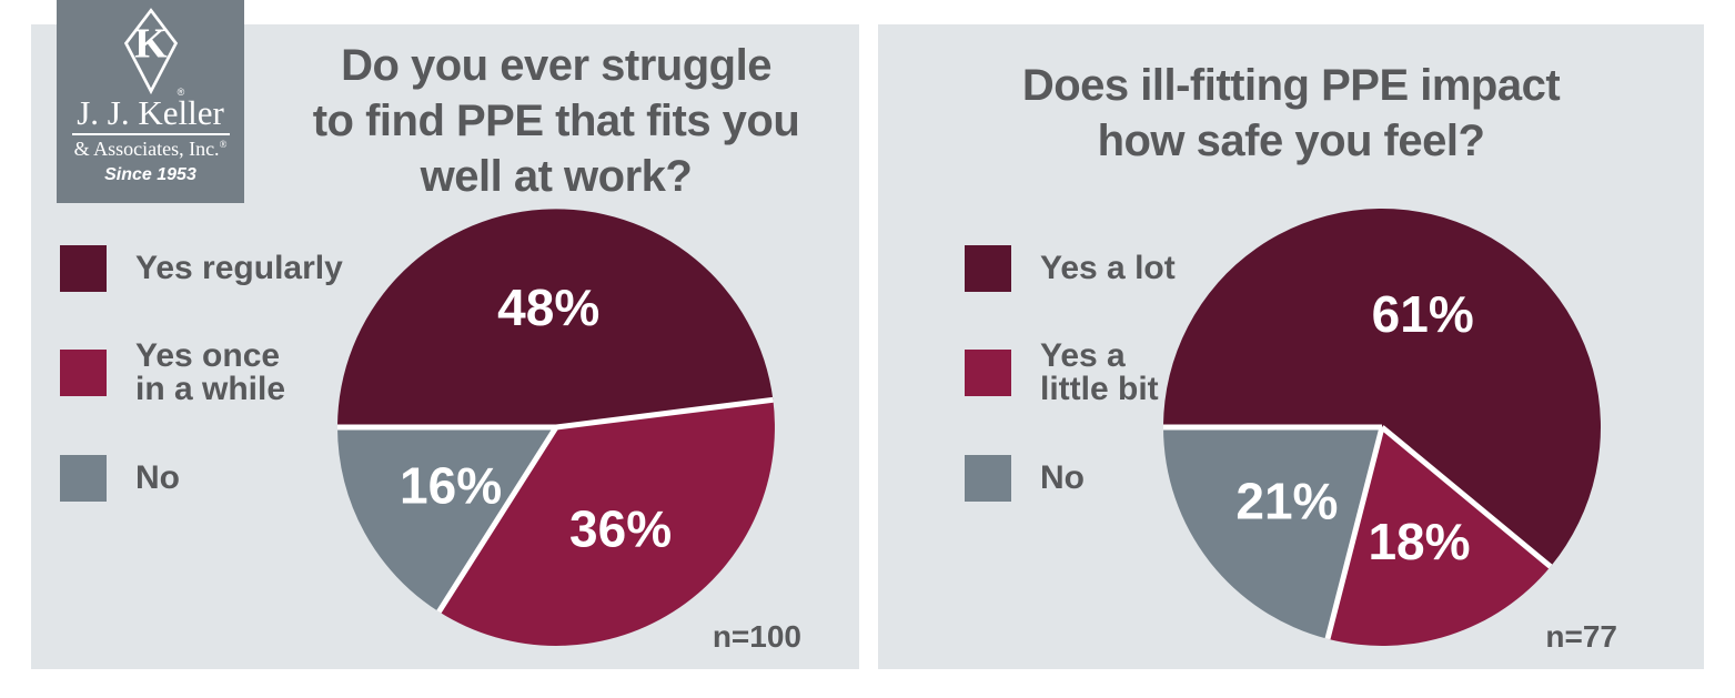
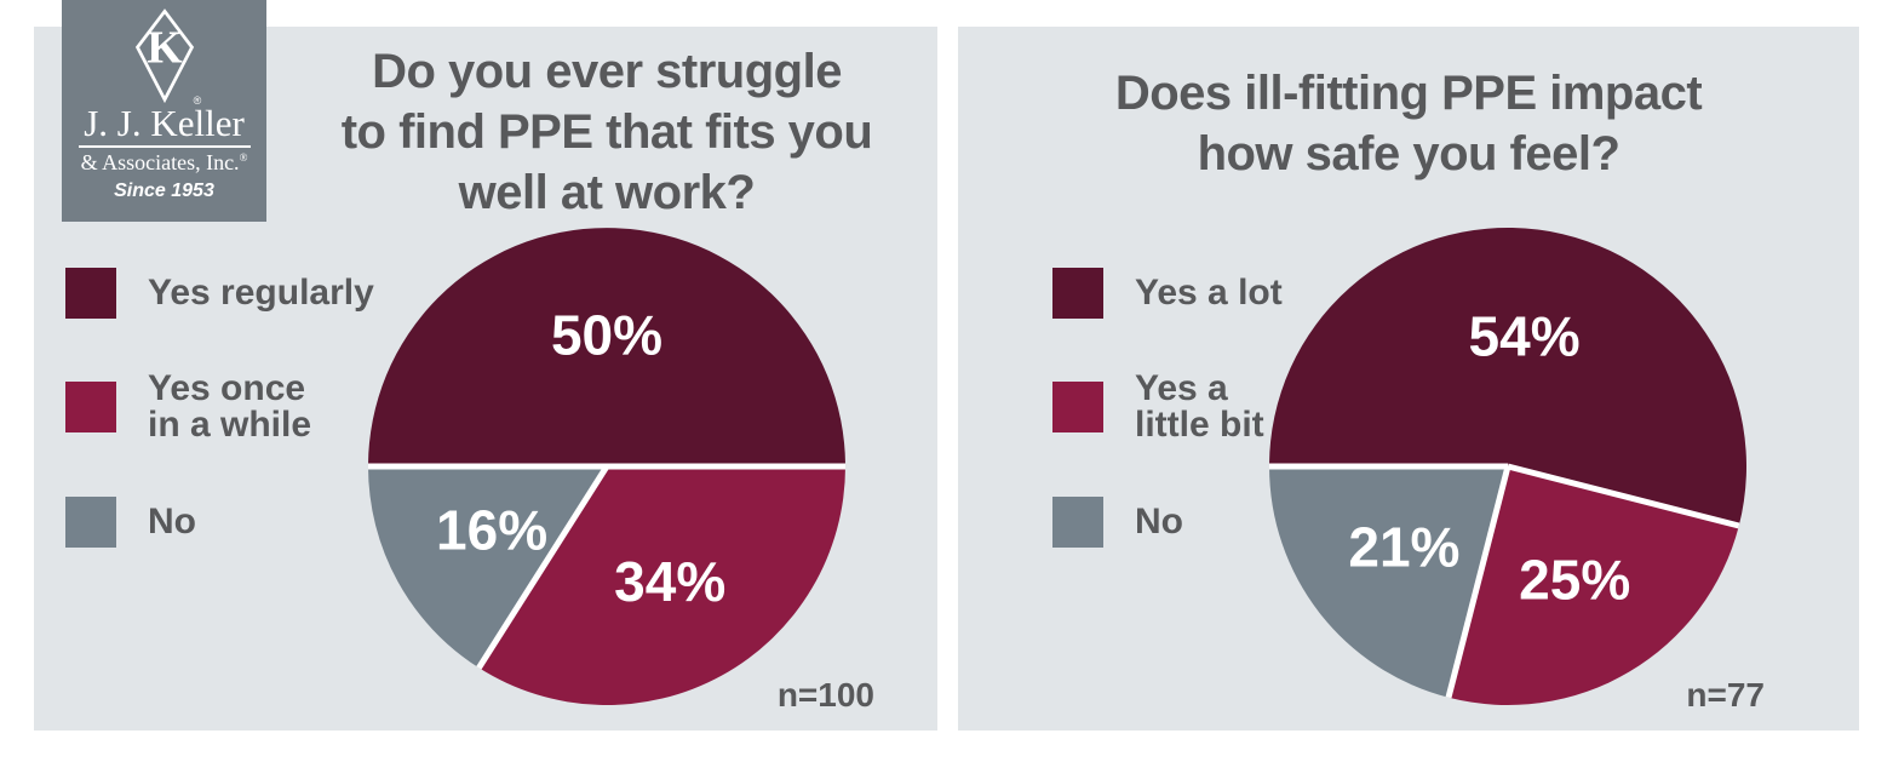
Do you ever struggle to find PPE that fits you well at work?/Yes regularly: 48% -> 50%
Do you ever struggle to find PPE that fits you well at work?/Yes once in a while: 36% -> 34%
Does ill-fitting PPE impact how safe you feel?/Yes a lot: 61% -> 54%
Does ill-fitting PPE impact how safe you feel?/Yes a little bit: 18% -> 25%
